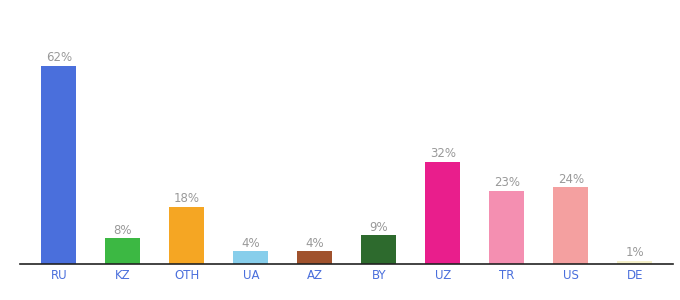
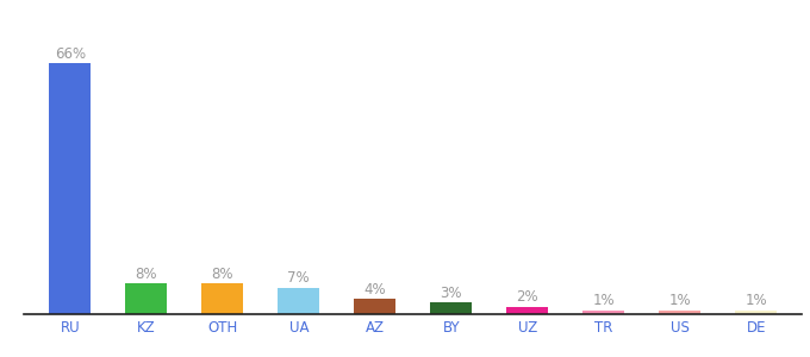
RU: 62% -> 66%
OTH: 18% -> 8%
UA: 4% -> 7%
BY: 9% -> 3%
UZ: 32% -> 2%
TR: 23% -> 1%
US: 24% -> 1%
